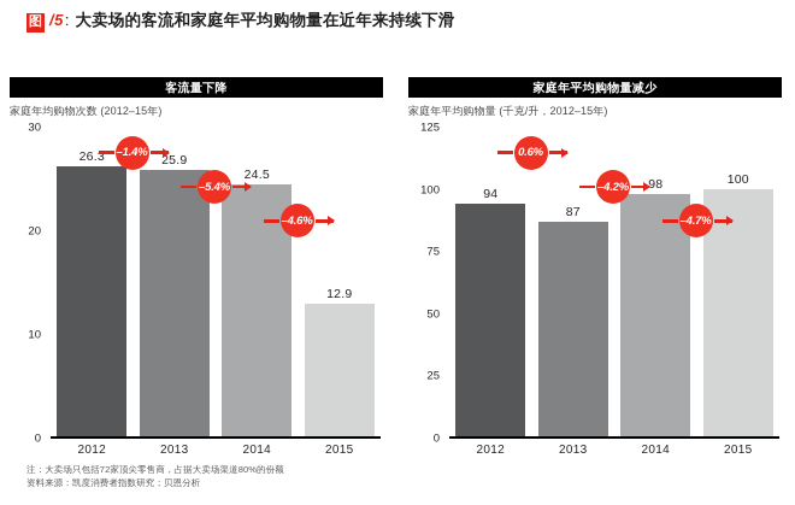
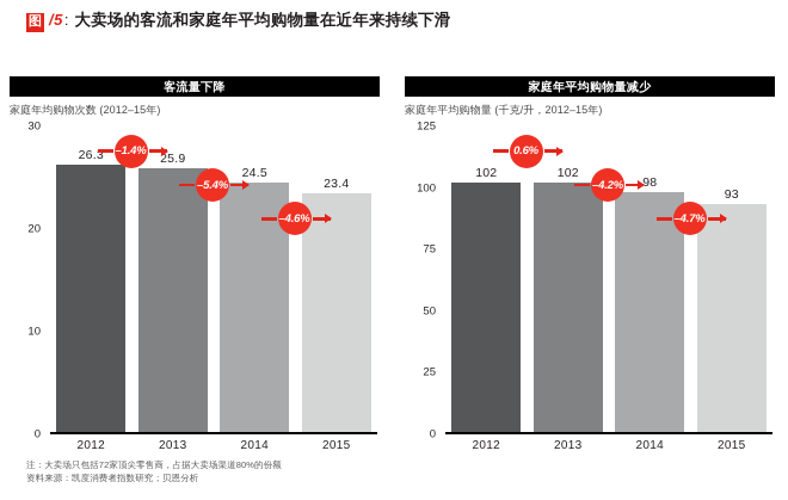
客流量下降/2015: 12.9 -> 23.4
家庭年平均购物量减少/2012: 94 -> 102
家庭年平均购物量减少/2013: 87 -> 102
家庭年平均购物量减少/2015: 100 -> 93
